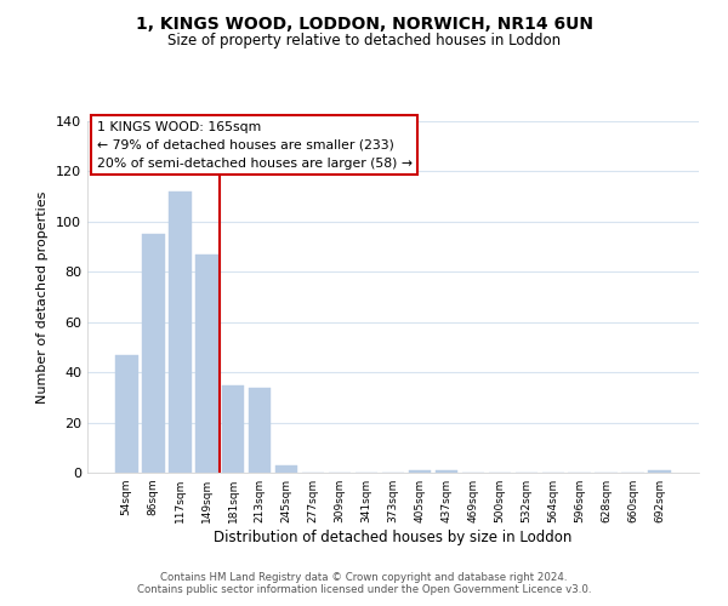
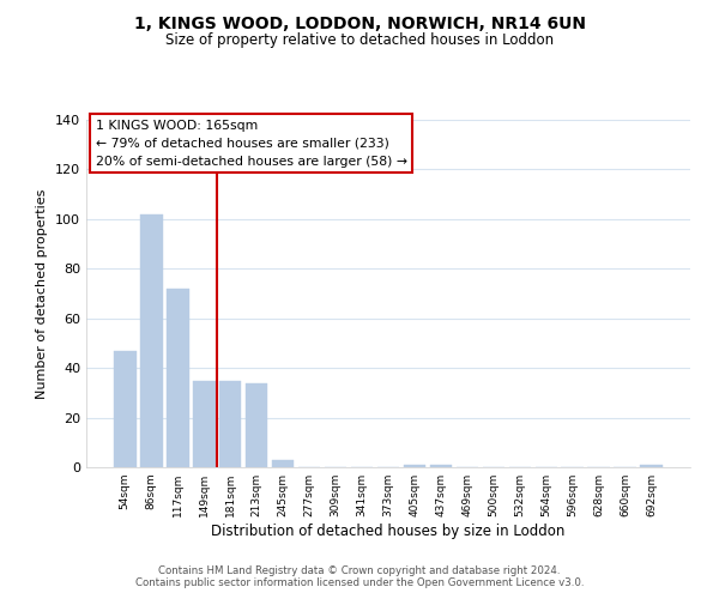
86sqm: 95 -> 102
117sqm: 112 -> 72
149sqm: 87 -> 35
